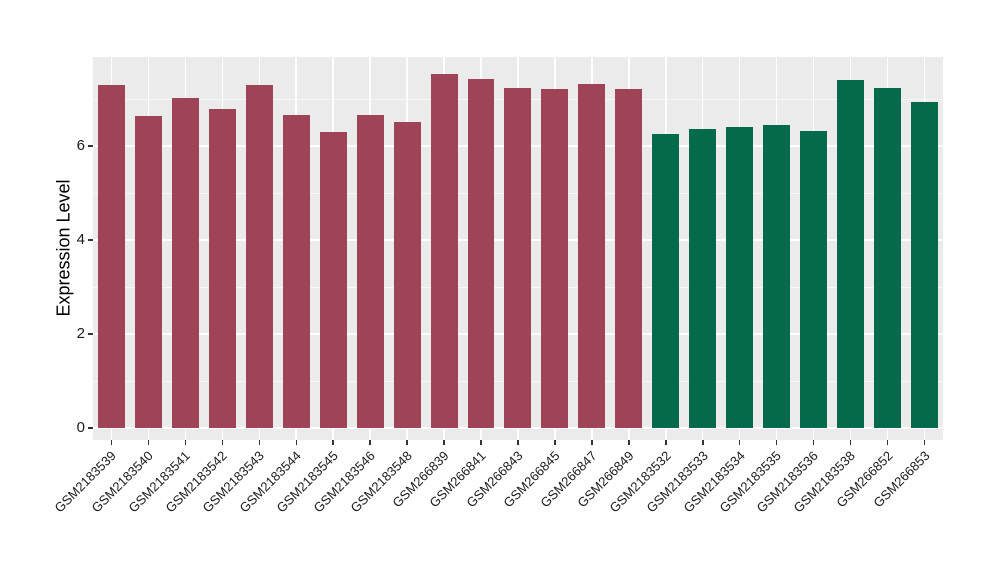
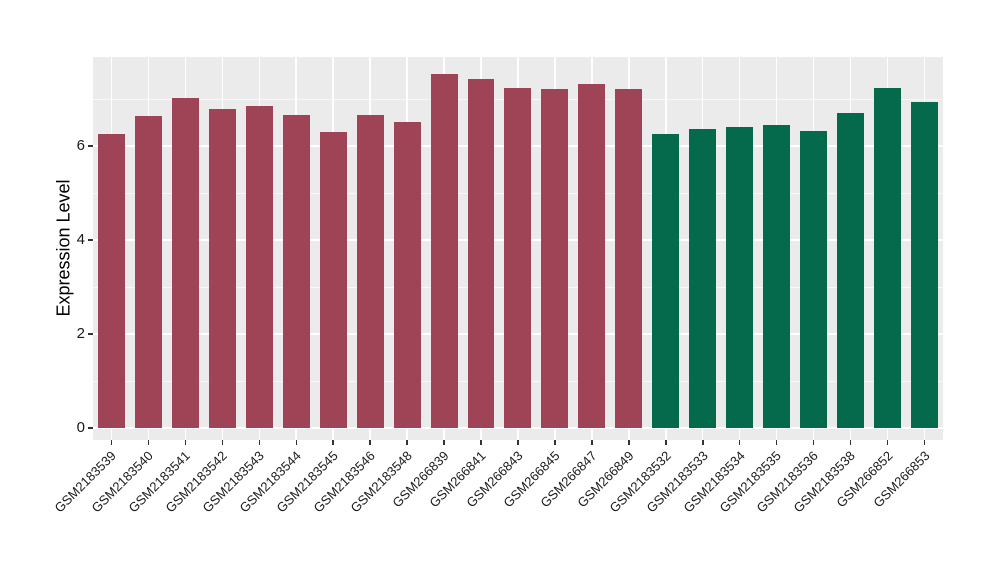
GSM2183539: 7.3 -> 6.2
GSM2183543: 7.3 -> 6.8
GSM2183538: 7.4 -> 6.7
